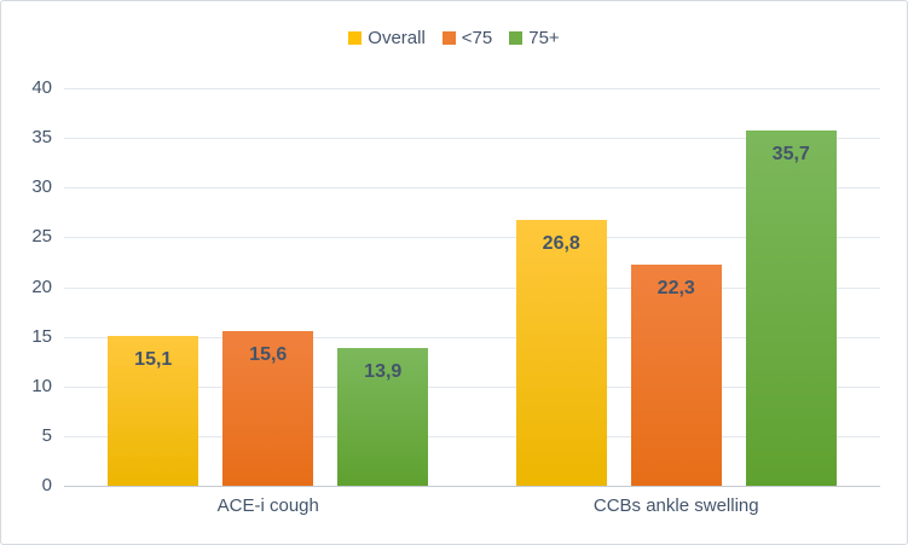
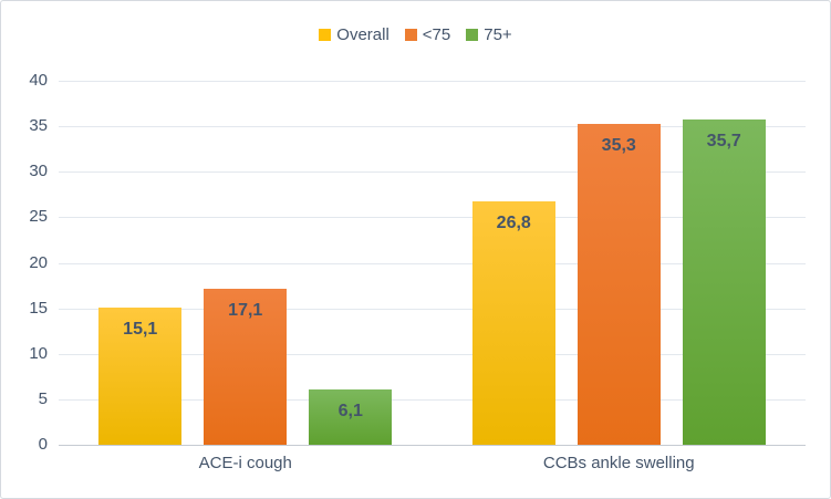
<75/ACE-i cough: 15,6 -> 17,1
75+/ACE-i cough: 13,9 -> 6,1
<75/CCBs ankle swelling: 22,3 -> 35,3
